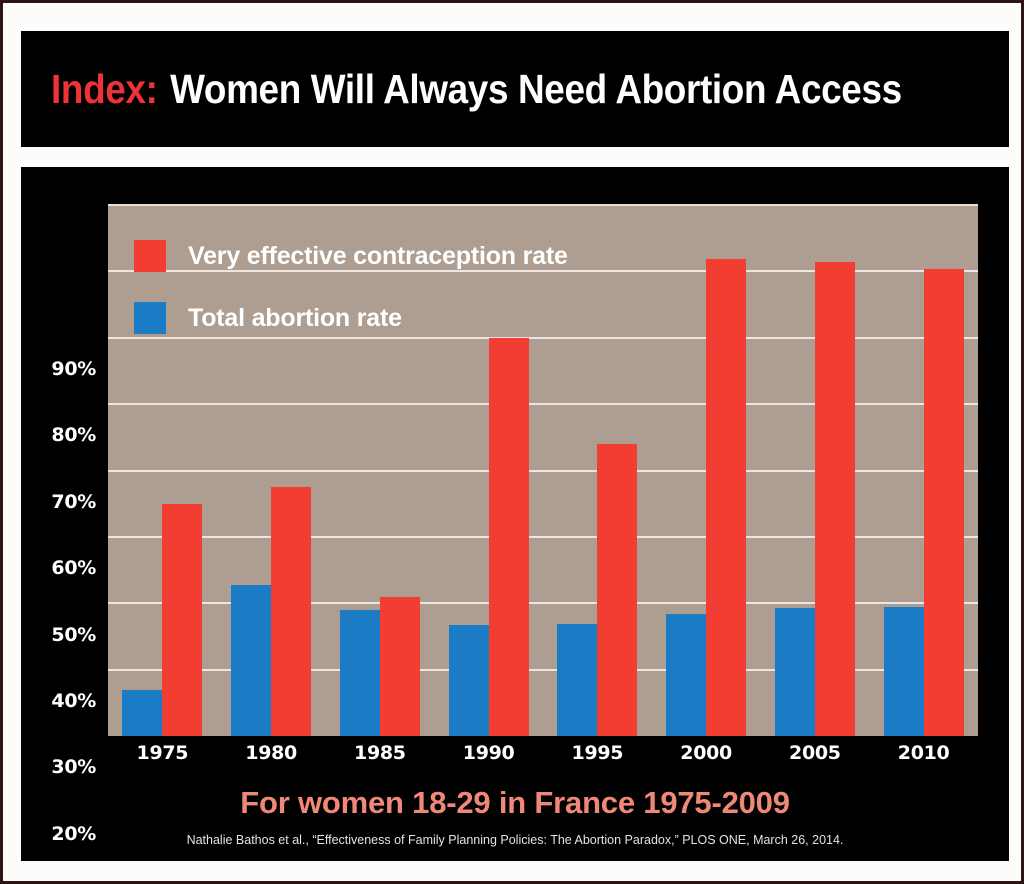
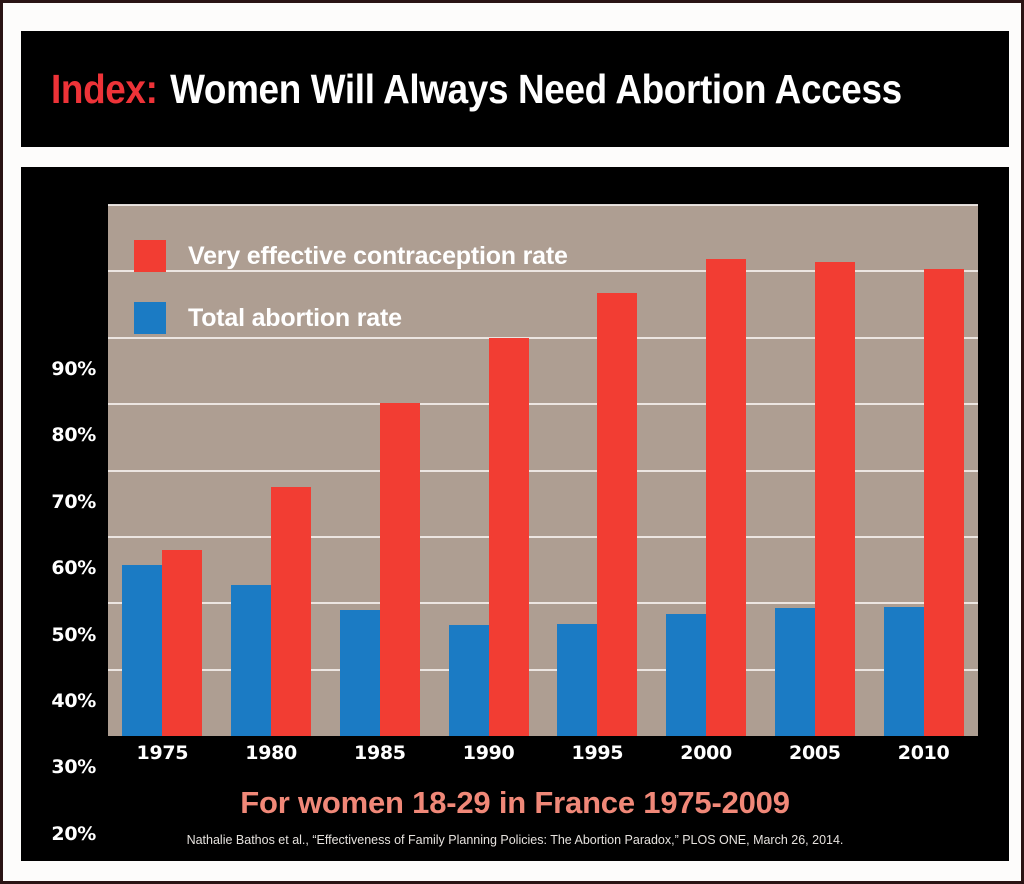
Total abortion rate/1975: 17% -> 36%
Very effective contraception rate/1975: 45% -> 38%
Very effective contraception rate/1985: 31% -> 60%
Very effective contraception rate/1995: 54% -> 77%
